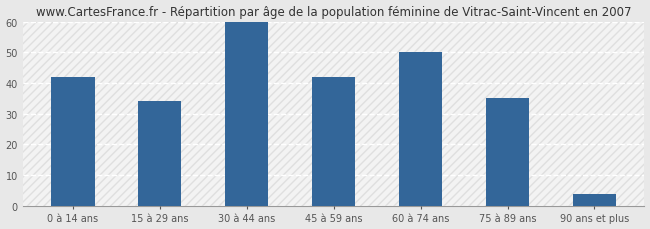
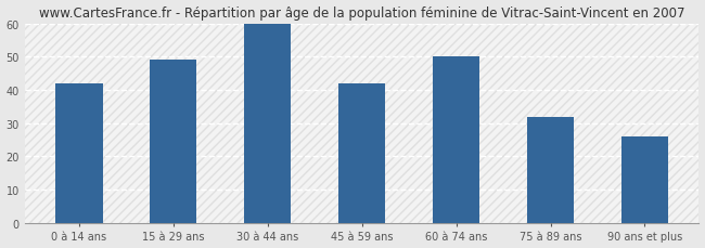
15 à 29 ans: 34 -> 49
75 à 89 ans: 35 -> 32
90 ans et plus: 4 -> 26
